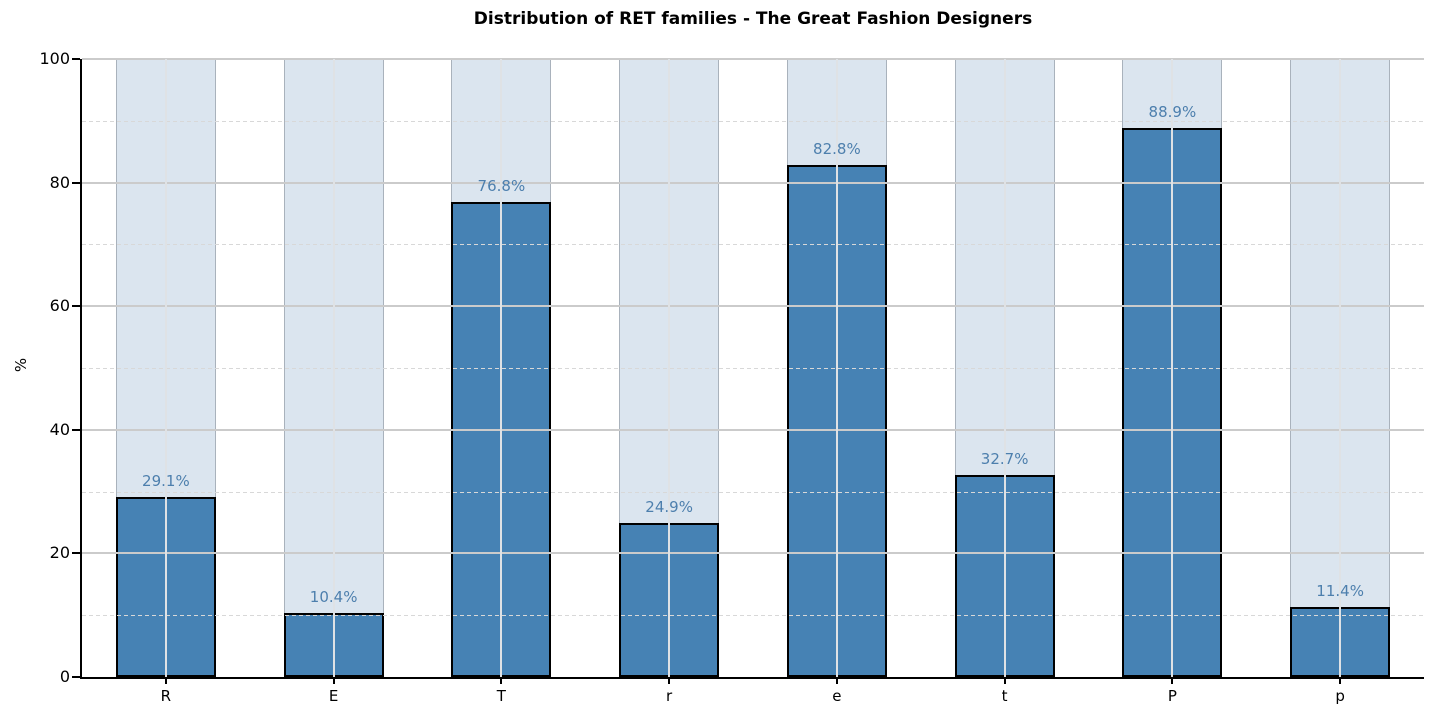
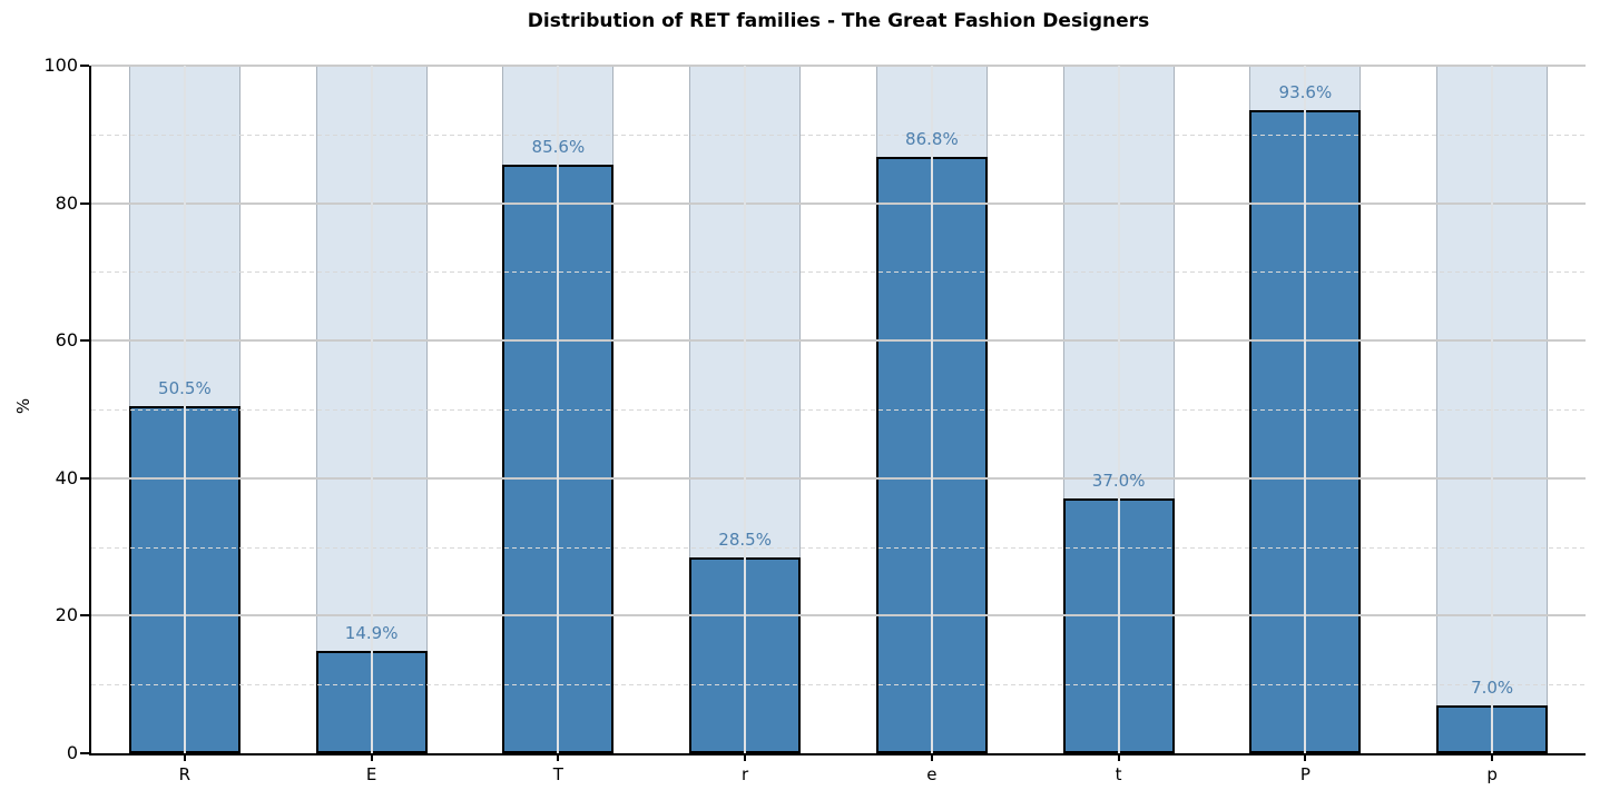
R: 29.1% -> 50.5%
E: 10.4% -> 14.9%
T: 76.8% -> 85.6%
r: 24.9% -> 28.5%
e: 82.8% -> 86.8%
t: 32.7% -> 37.0%
P: 88.9% -> 93.6%
p: 11.4% -> 7.0%
